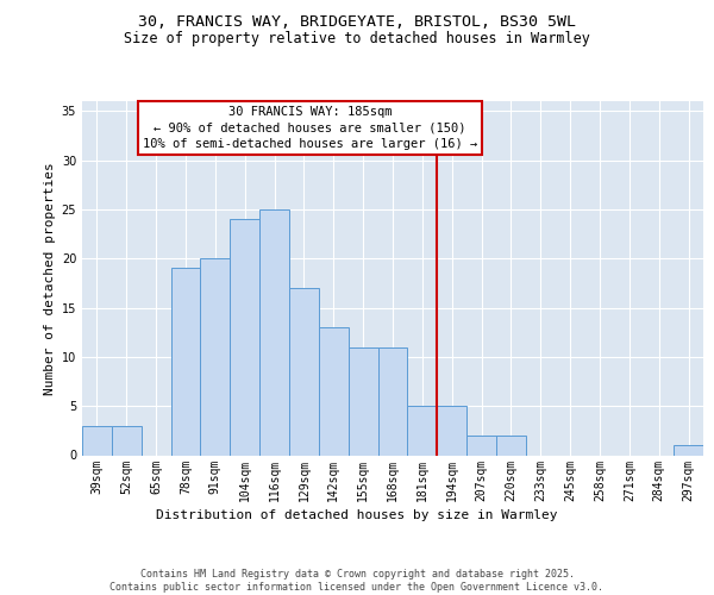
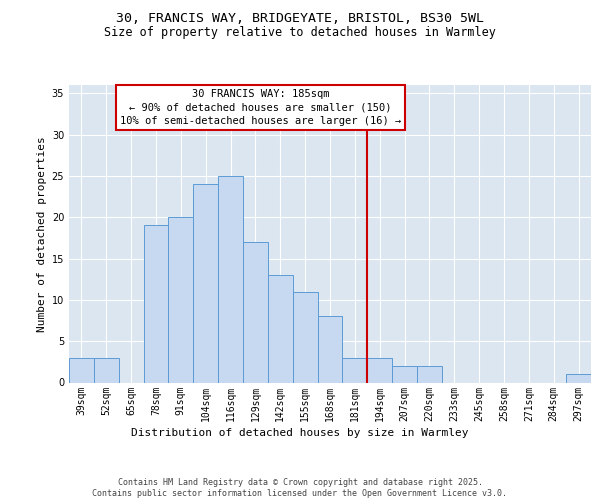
168sqm: 11 -> 8
181sqm: 5 -> 3
194sqm: 5 -> 3
